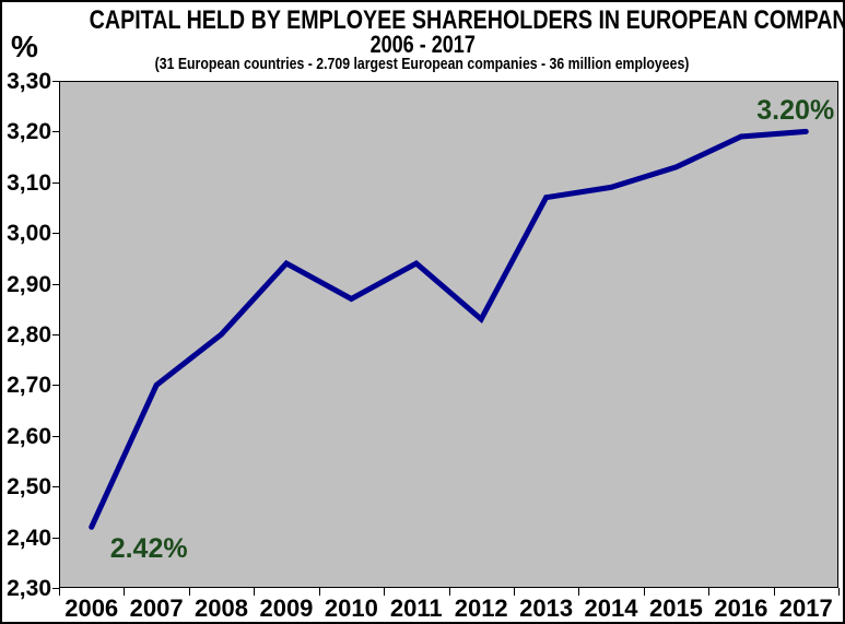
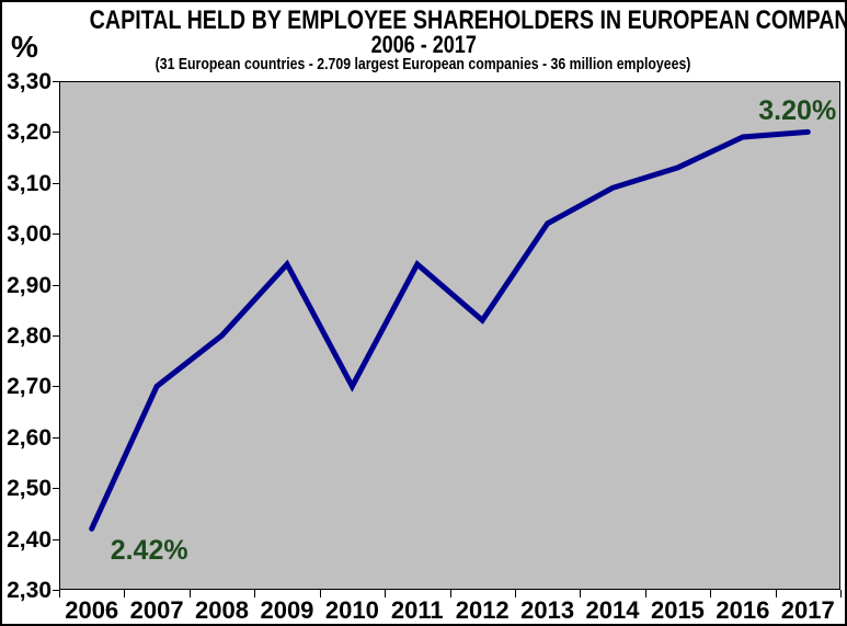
2010: 2,87 -> 2,70
2013: 3,07 -> 3,02
